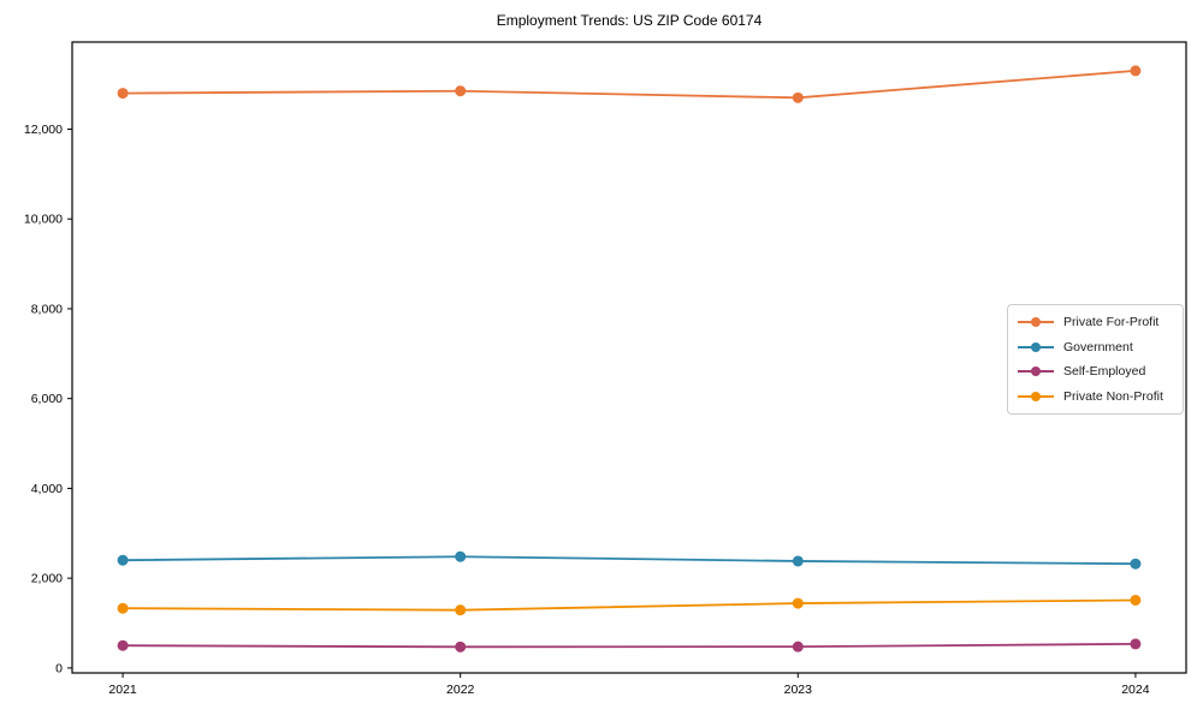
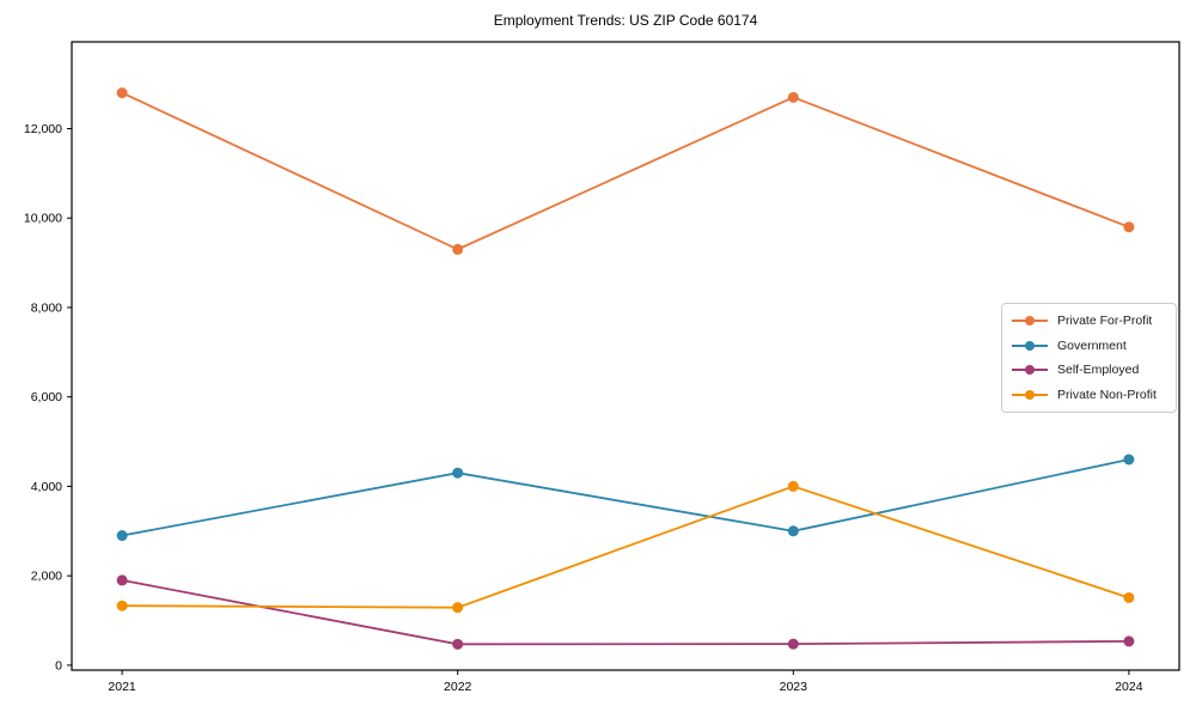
Government/2021: 2400 -> 2900
Self-Employed/2021: 500 -> 1900
Private For-Profit/2022: 12800 -> 9300
Government/2022: 2500 -> 4300
Government/2023: 2400 -> 3000
Private Non-Profit/2023: 1400 -> 4000
Private For-Profit/2024: 13300 -> 9800
Government/2024: 2300 -> 4600
